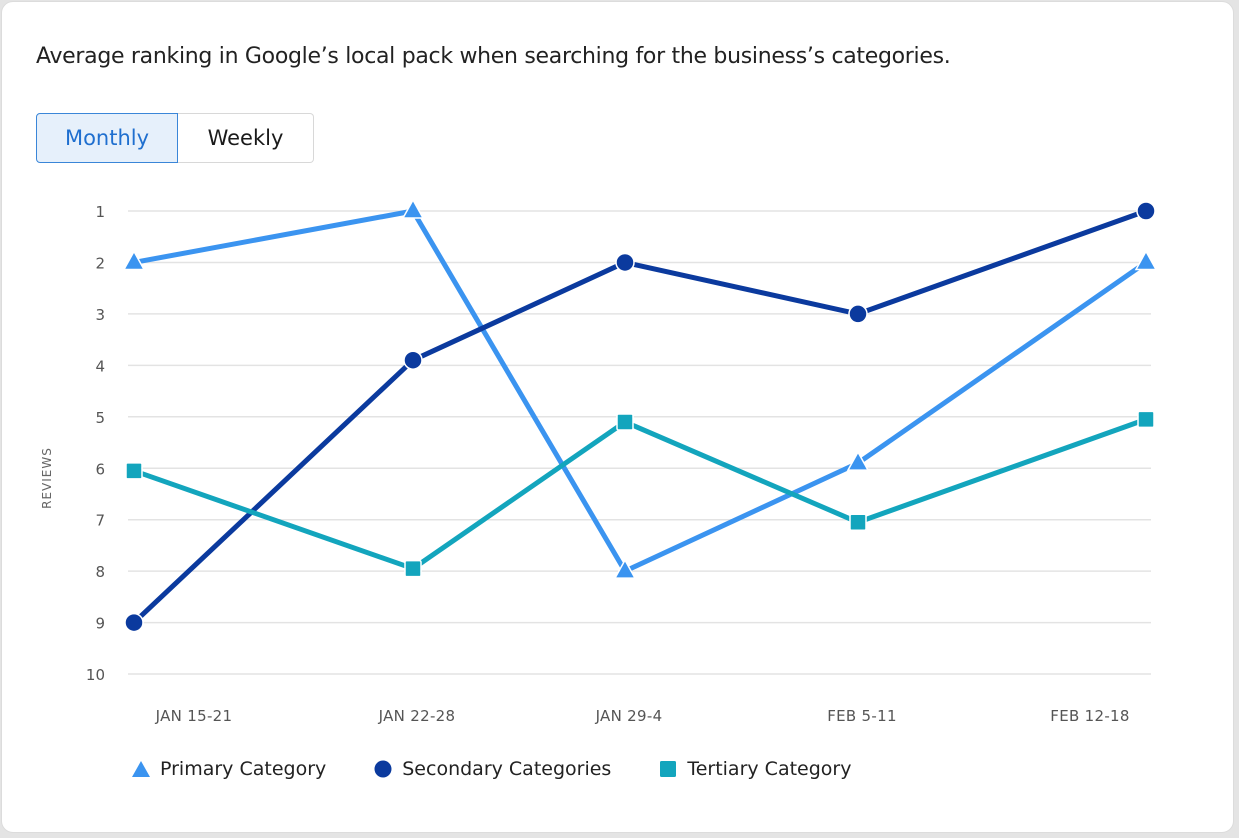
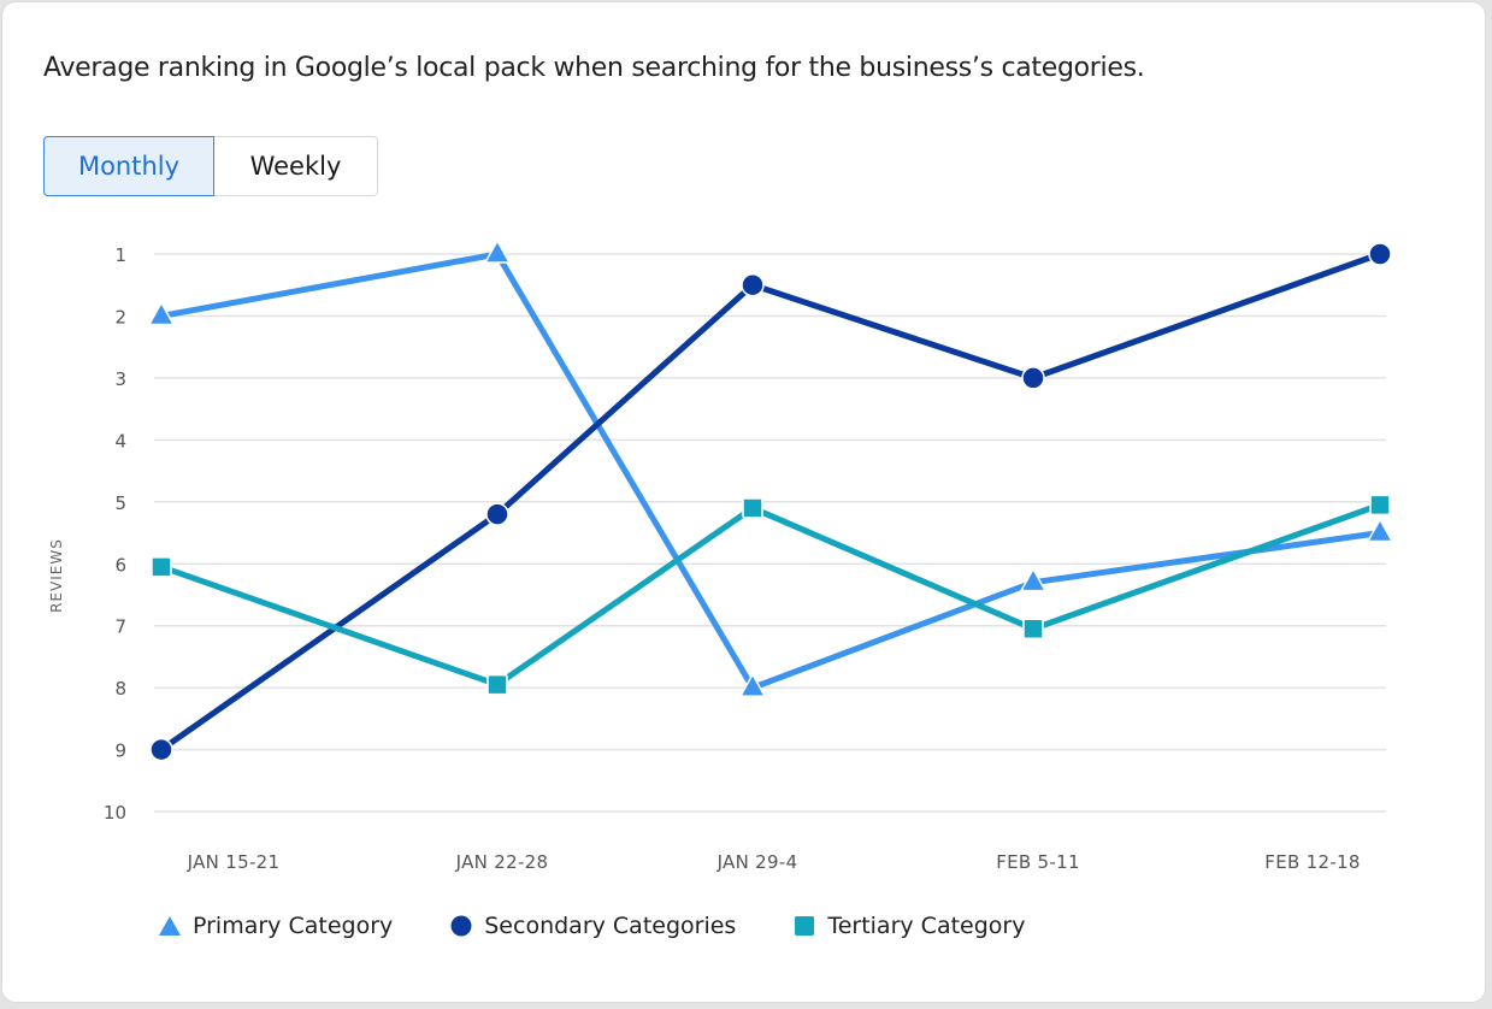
Secondary Categories/JAN 22-28: 3.9 -> 5.2
Secondary Categories/JAN 29-4: 2.0 -> 1.5
Primary Category/FEB 5-11: 5.9 -> 6.3
Primary Category/FEB 12-18: 2.0 -> 5.5
